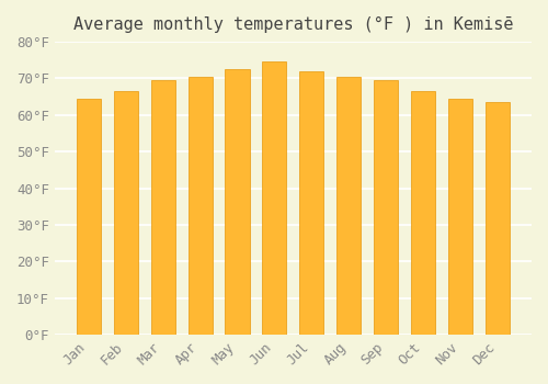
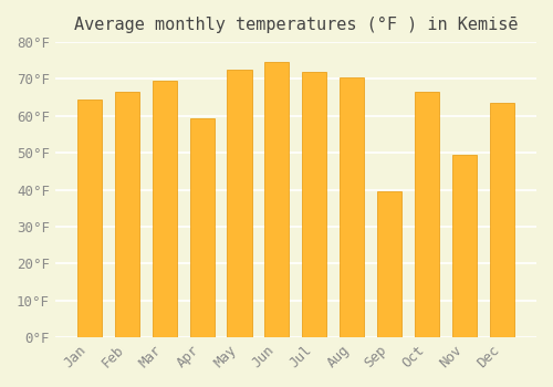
Apr: 70.5°F -> 59.5°F
Sep: 69.5°F -> 39.5°F
Nov: 64.5°F -> 49.5°F
